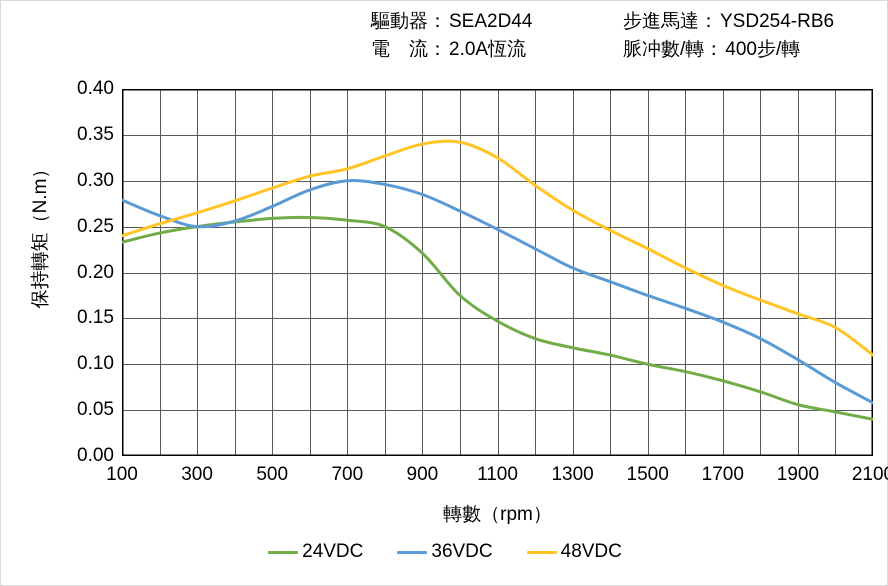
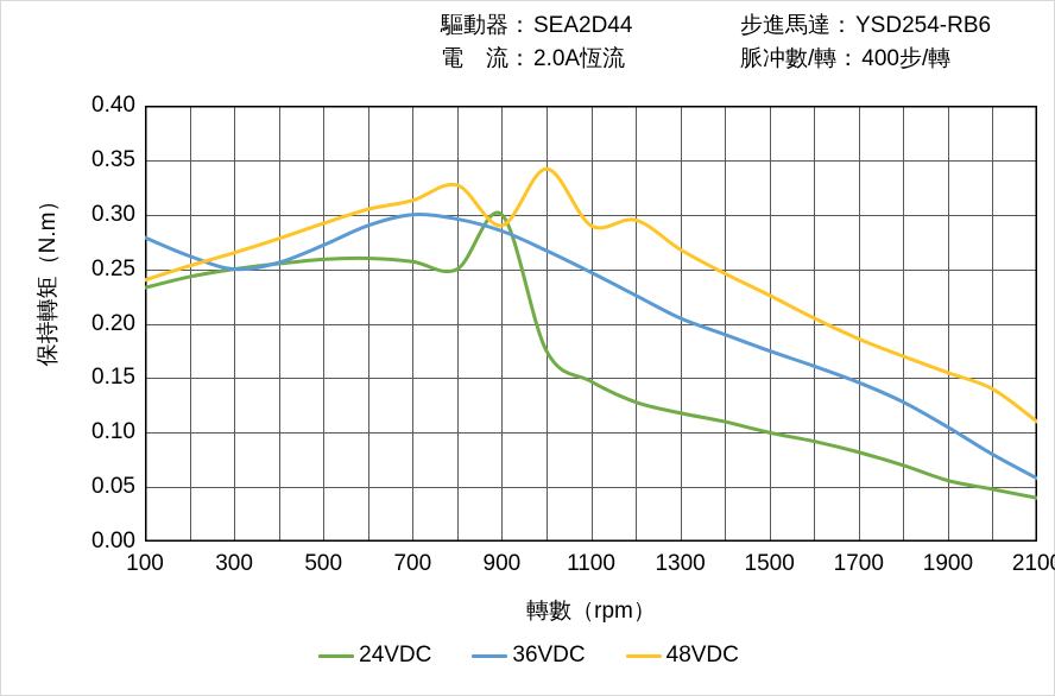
24VDC/900: 0.22 -> 0.30
48VDC/900: 0.34 -> 0.29
48VDC/1100: 0.33 -> 0.29
